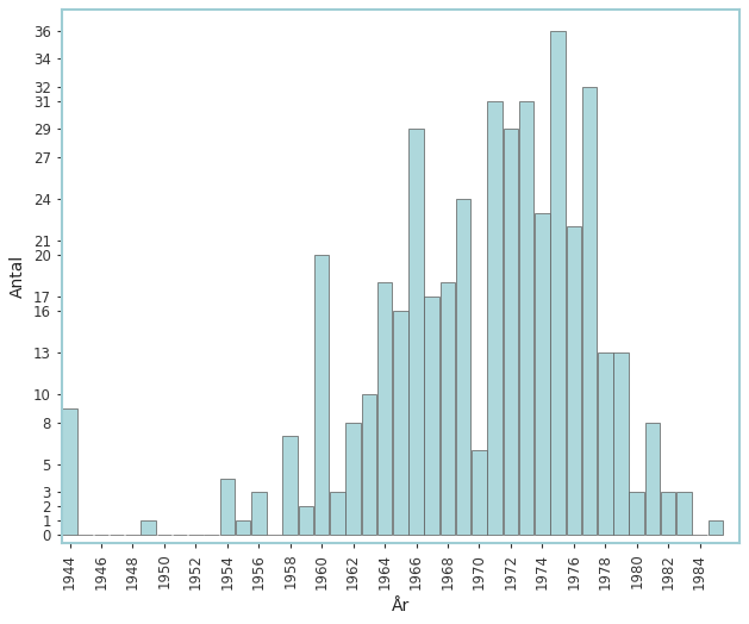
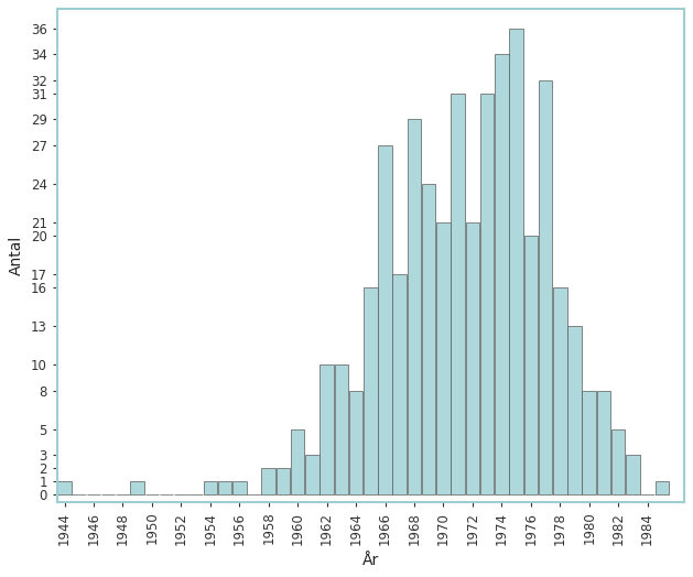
1944: 9 -> 1
1954: 4 -> 1
1956: 3 -> 1
1958: 7 -> 2
1960: 20 -> 5
1962: 8 -> 10
1964: 18 -> 8
1966: 29 -> 27
1968: 18 -> 29
1970: 6 -> 21
1972: 29 -> 21
1974: 23 -> 34
1976: 22 -> 20
1978: 13 -> 16
1980: 3 -> 8
1982: 3 -> 5
